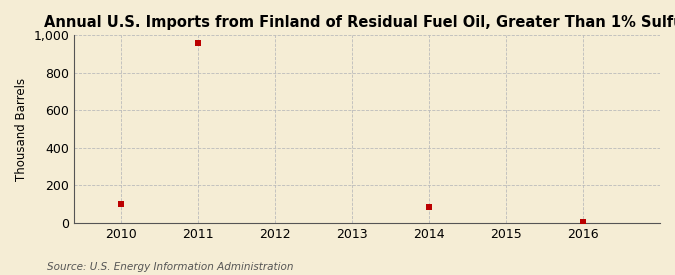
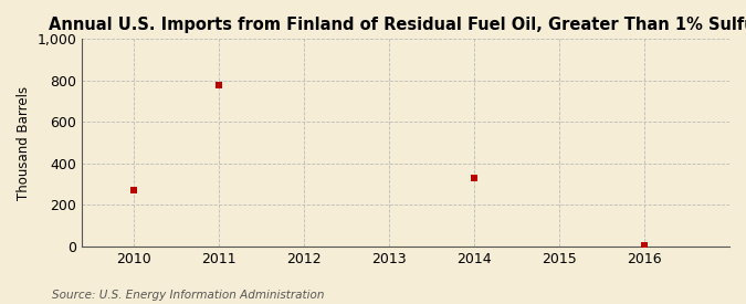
2010: 100 -> 270
2011: 960 -> 780
2014: 80 -> 330
